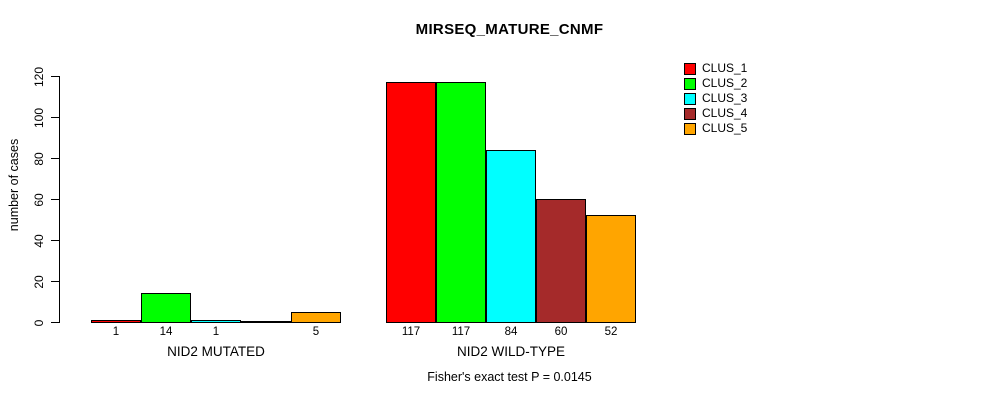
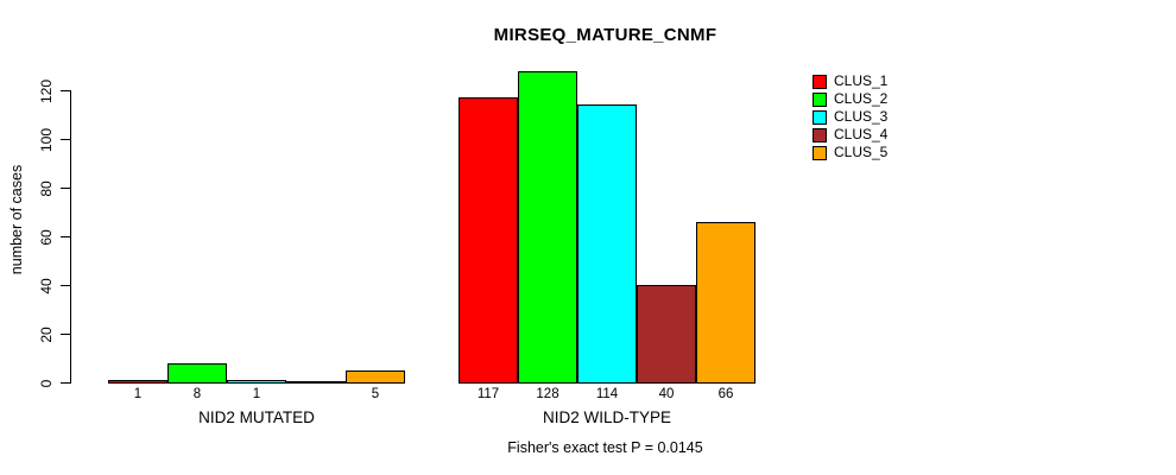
CLUS_2/NID2 MUTATED: 14 -> 8
CLUS_2/NID2 WILD-TYPE: 117 -> 128
CLUS_3/NID2 WILD-TYPE: 84 -> 114
CLUS_4/NID2 WILD-TYPE: 60 -> 40
CLUS_5/NID2 WILD-TYPE: 52 -> 66
